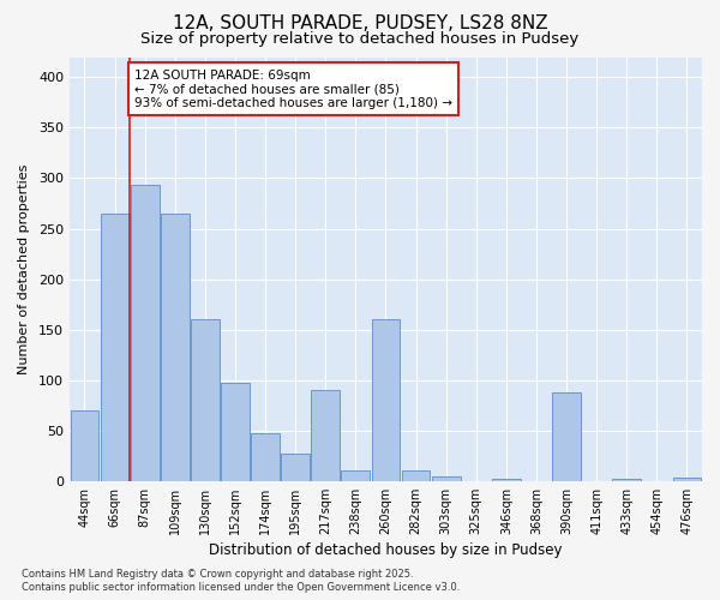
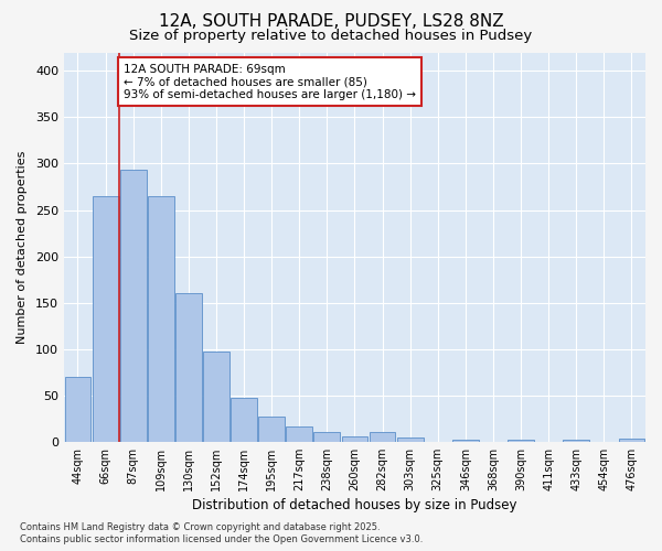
217sqm: 90 -> 17
260sqm: 160 -> 6
390sqm: 88 -> 2
